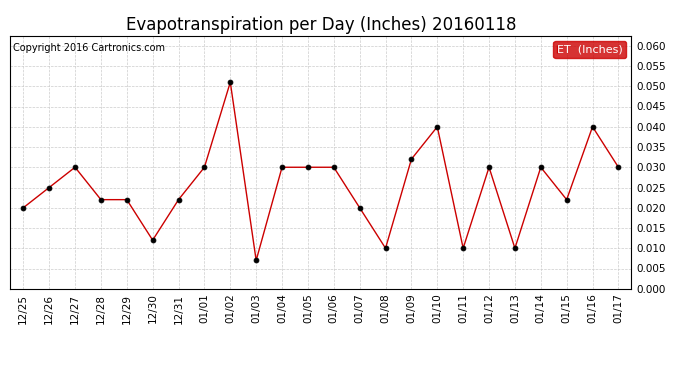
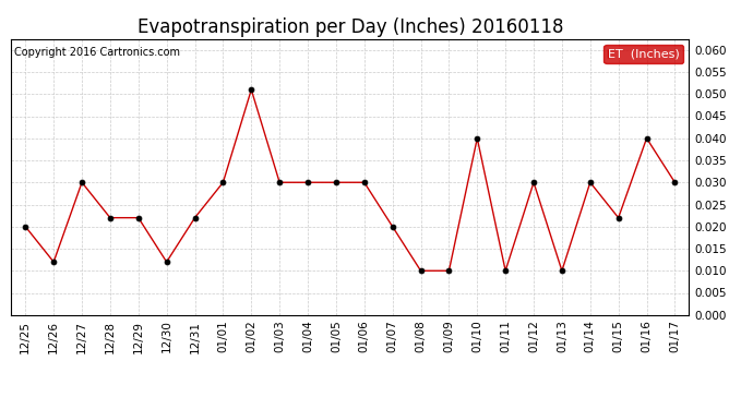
12/26: 0.025 -> 0.012
01/03: 0.007 -> 0.030
01/09: 0.032 -> 0.010
